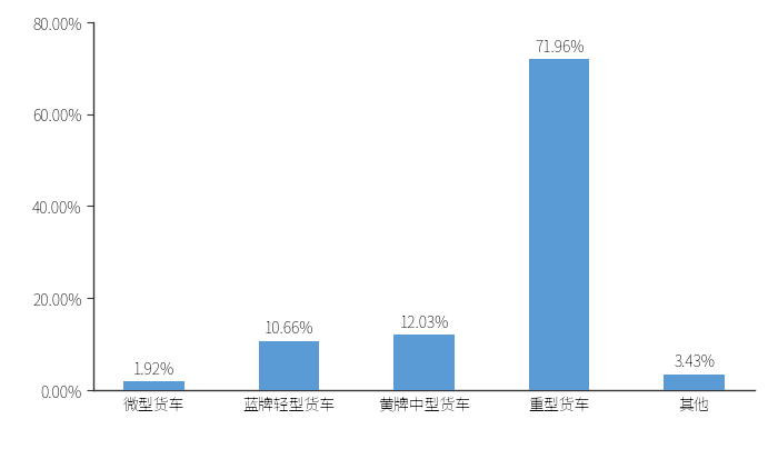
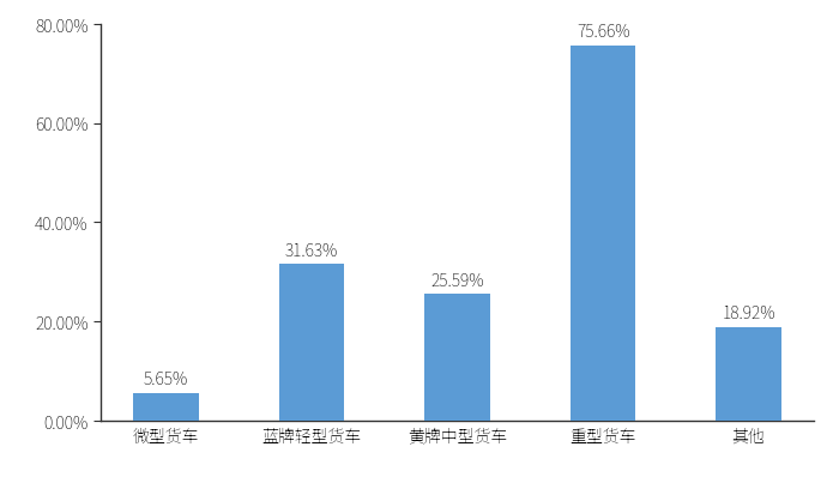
微型货车: 1.92% -> 5.65%
蓝牌轻型货车: 10.66% -> 31.63%
黄牌中型货车: 12.03% -> 25.59%
重型货车: 71.96% -> 75.66%
其他: 3.43% -> 18.92%
